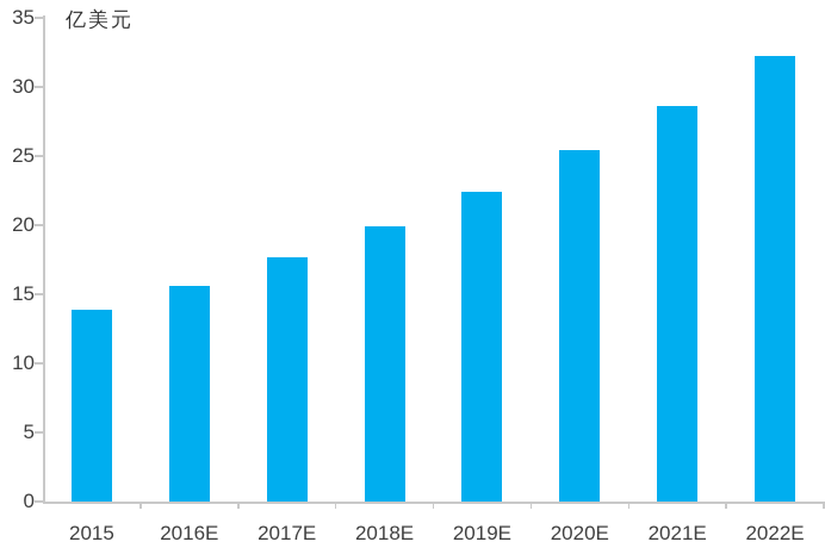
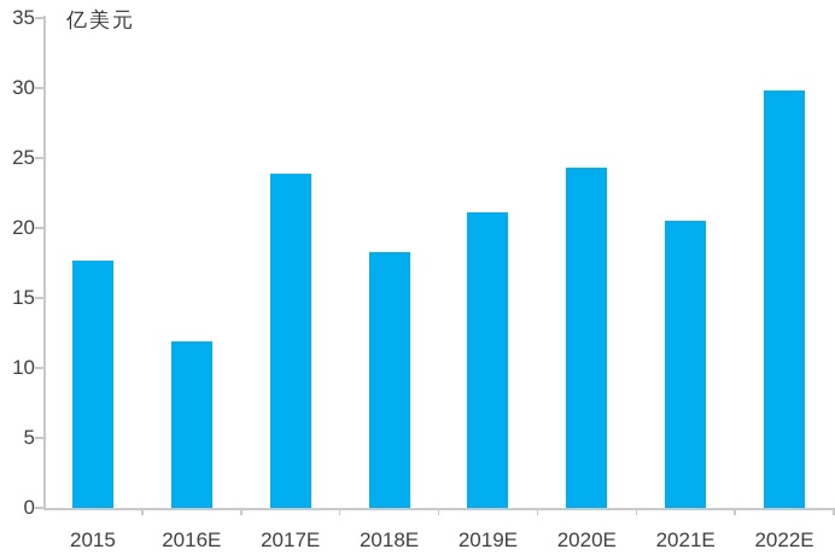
2015: 13.9 -> 17.7
2016E: 15.6 -> 11.9
2017E: 17.7 -> 23.9
2018E: 19.9 -> 18.3
2019E: 22.4 -> 21.1
2020E: 25.4 -> 24.3
2021E: 28.6 -> 20.5
2022E: 32.2 -> 29.8
